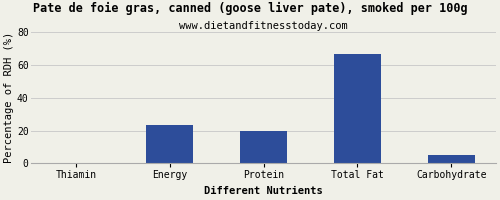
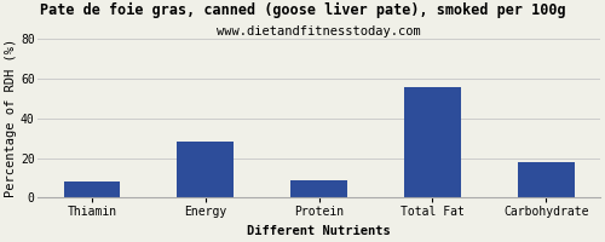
Thiamin: 0 -> 8
Energy: 24 -> 28
Protein: 20 -> 9
Total Fat: 67 -> 56
Carbohydrate: 5 -> 18
